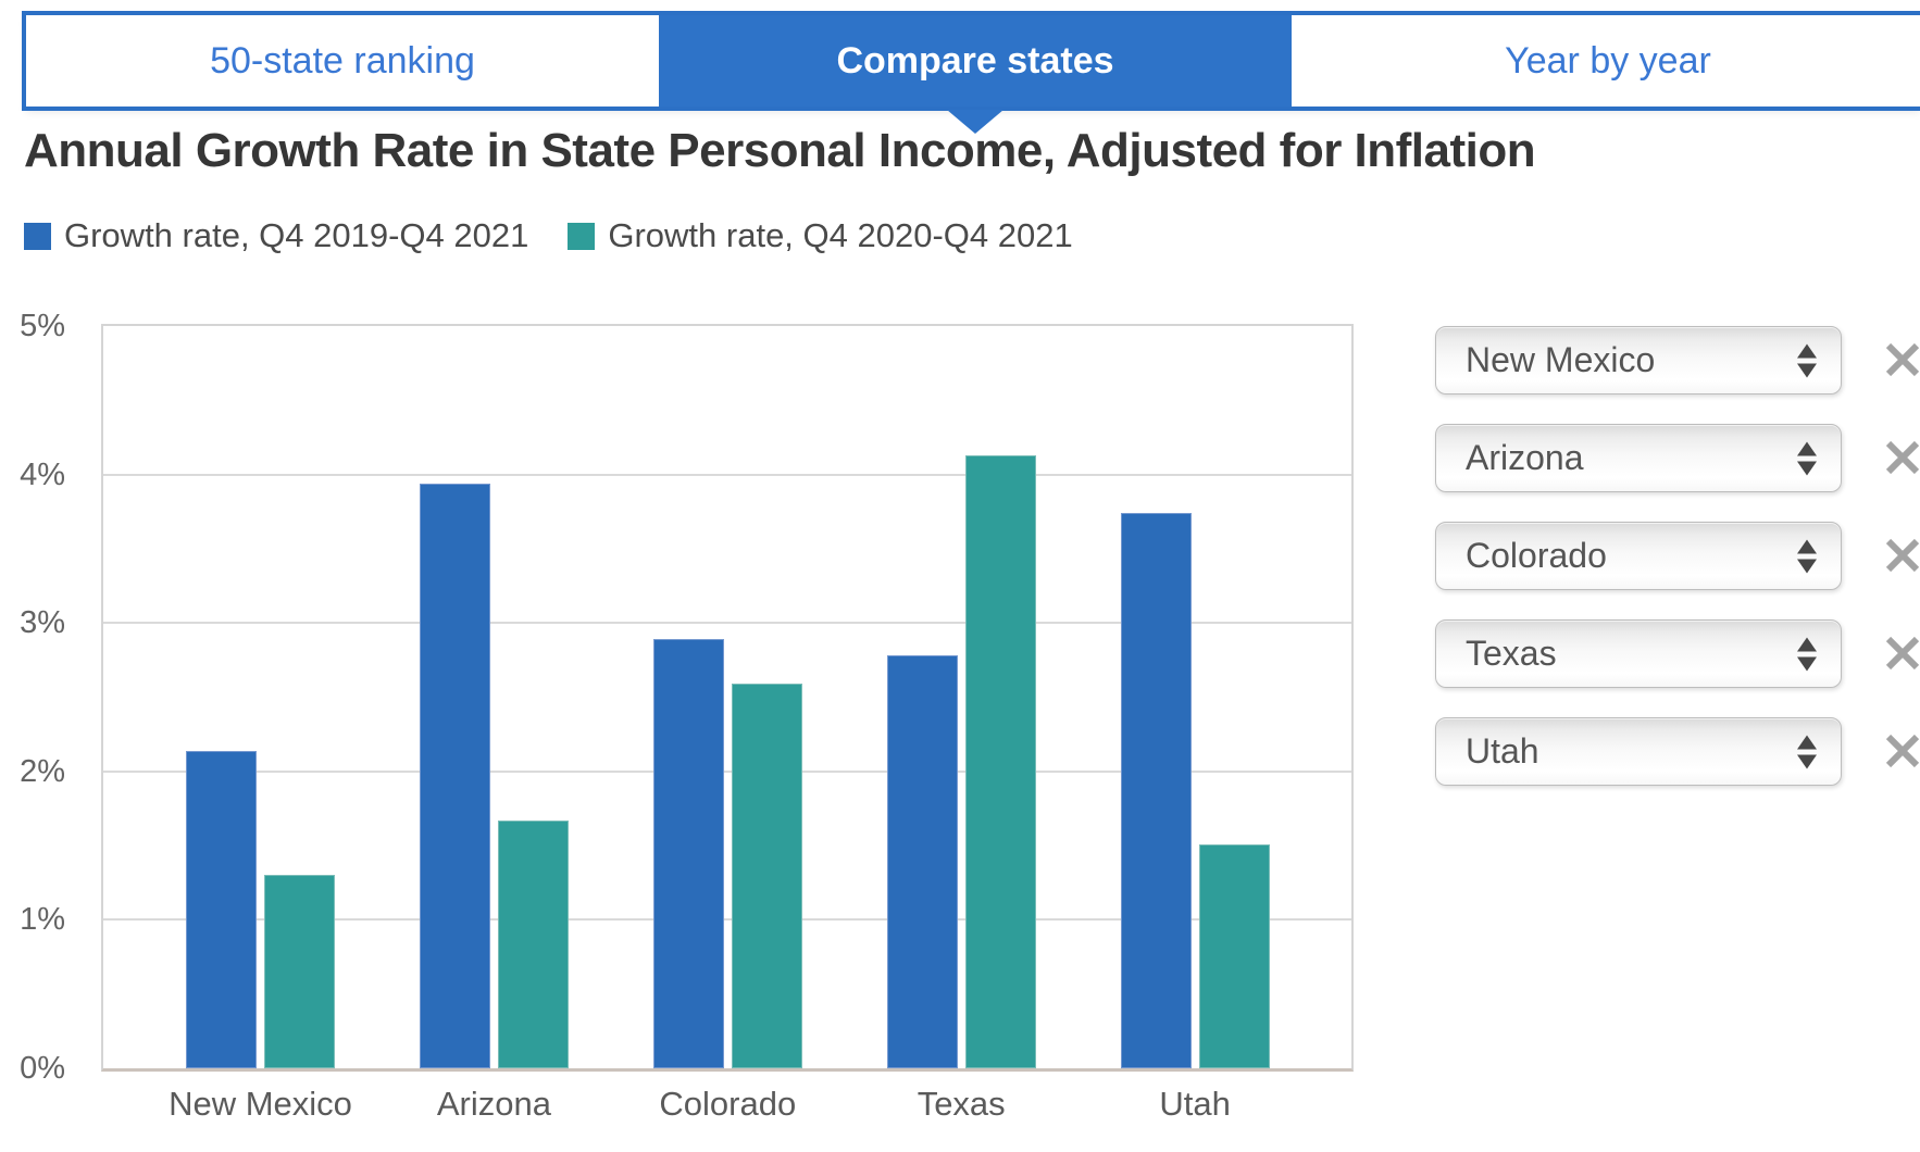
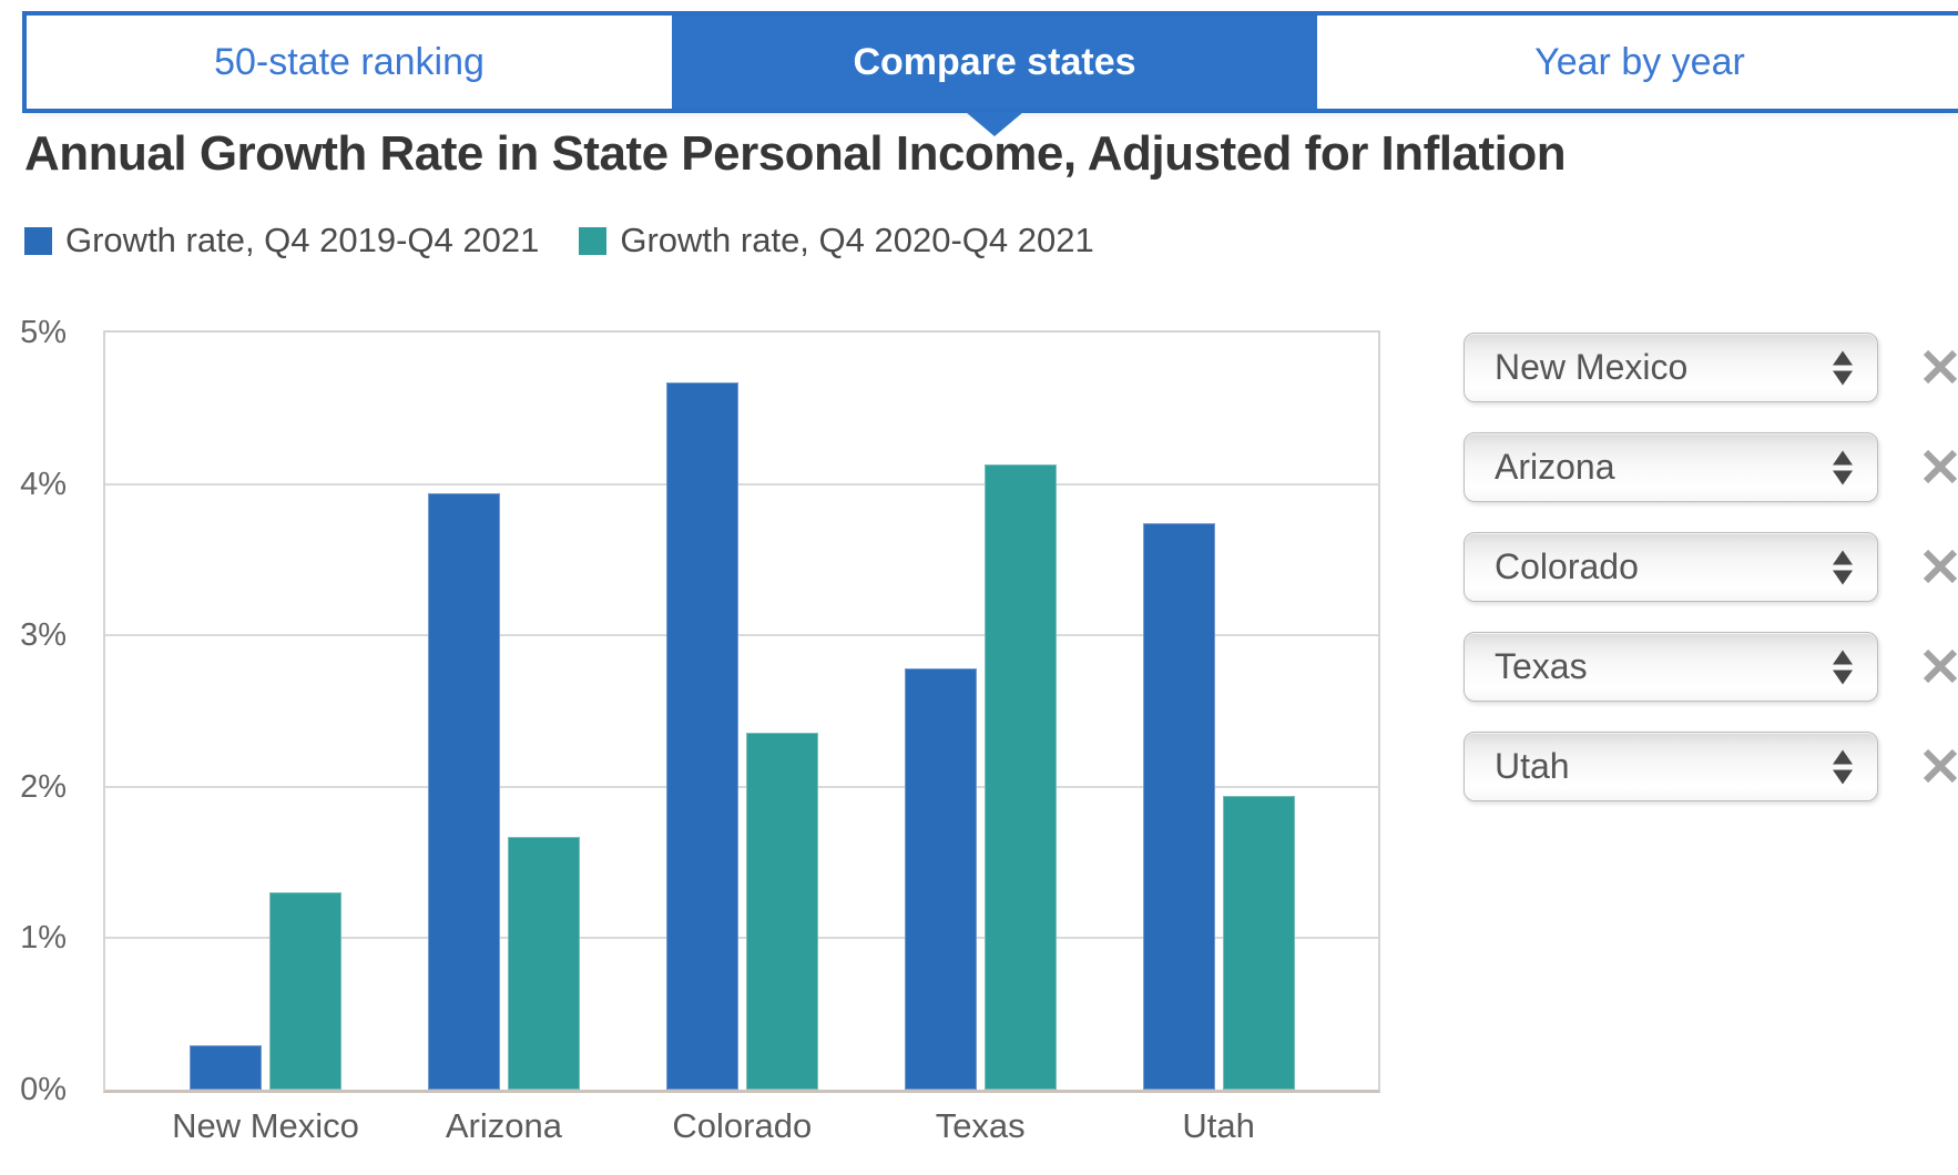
Growth rate, Q4 2019-Q4 2021/New Mexico: 2.14% -> 0.29%
Growth rate, Q4 2019-Q4 2021/Colorado: 2.89% -> 4.67%
Growth rate, Q4 2020-Q4 2021/Colorado: 2.59% -> 2.36%
Growth rate, Q4 2020-Q4 2021/Utah: 1.51% -> 1.94%
